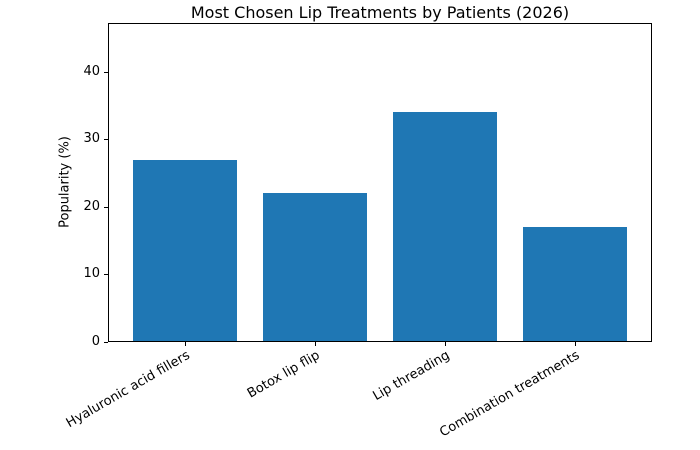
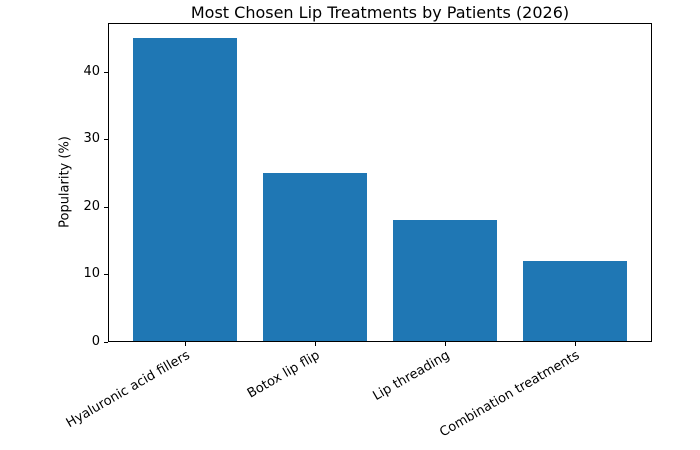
Hyaluronic acid fillers: 27 -> 45
Botox lip flip: 22 -> 25
Lip threading: 34 -> 18
Combination treatments: 17 -> 12
